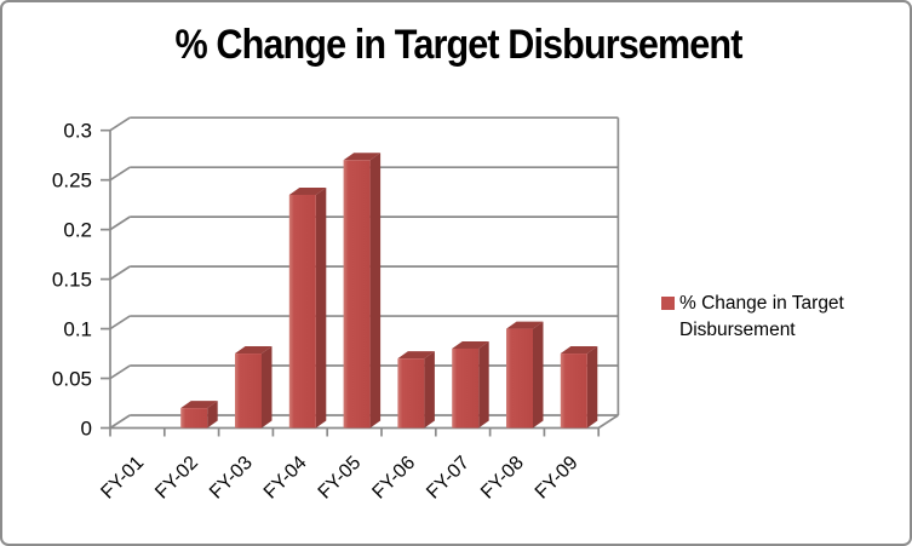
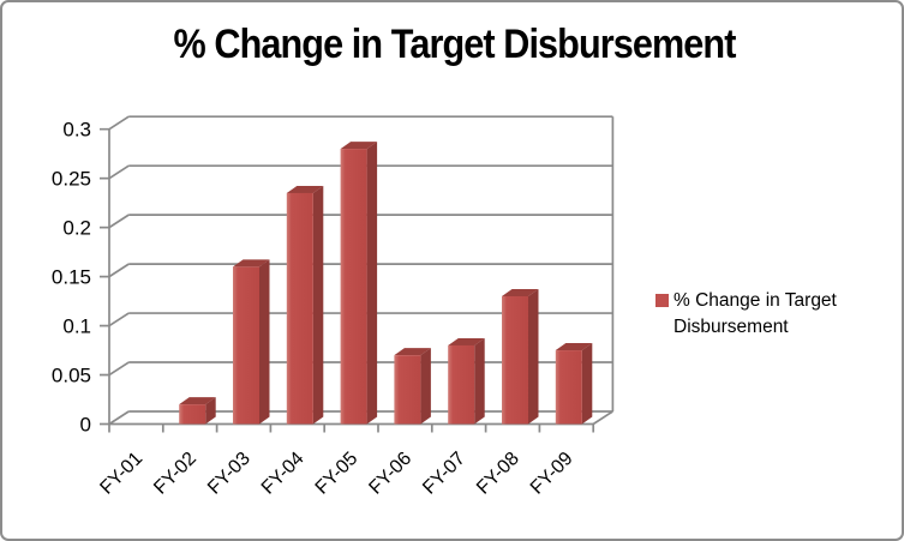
FY-03: 0.07 -> 0.16
FY-05: 0.27 -> 0.28
FY-08: 0.10 -> 0.13
